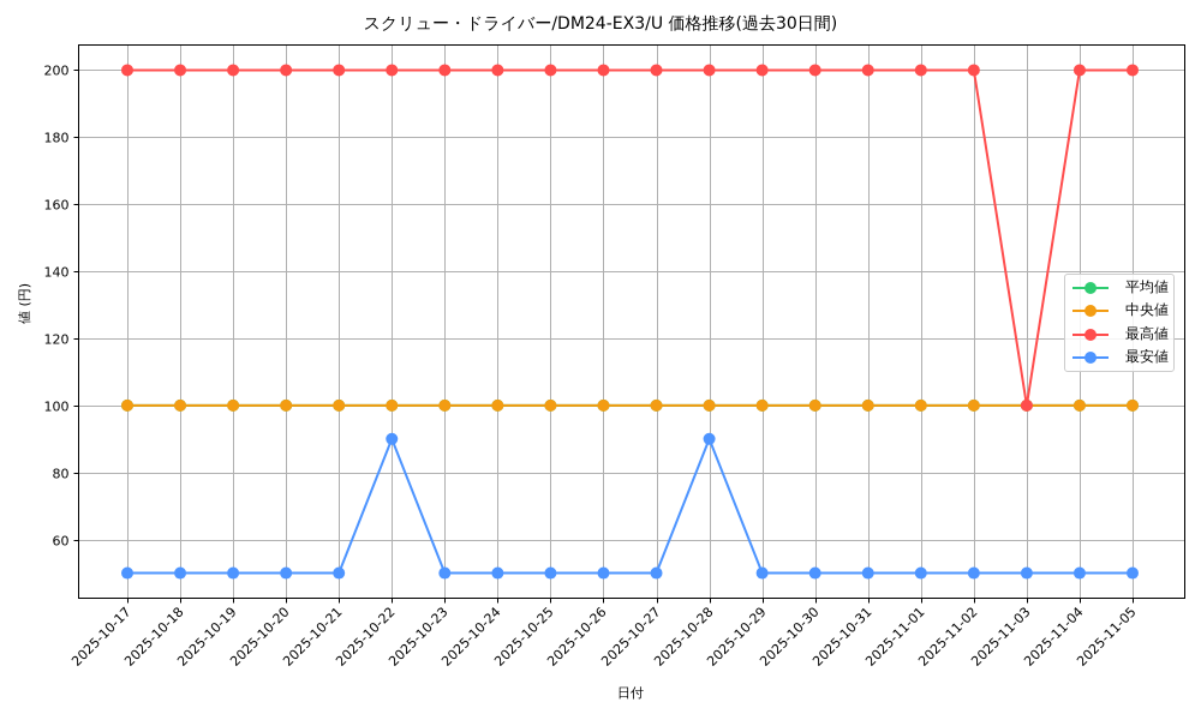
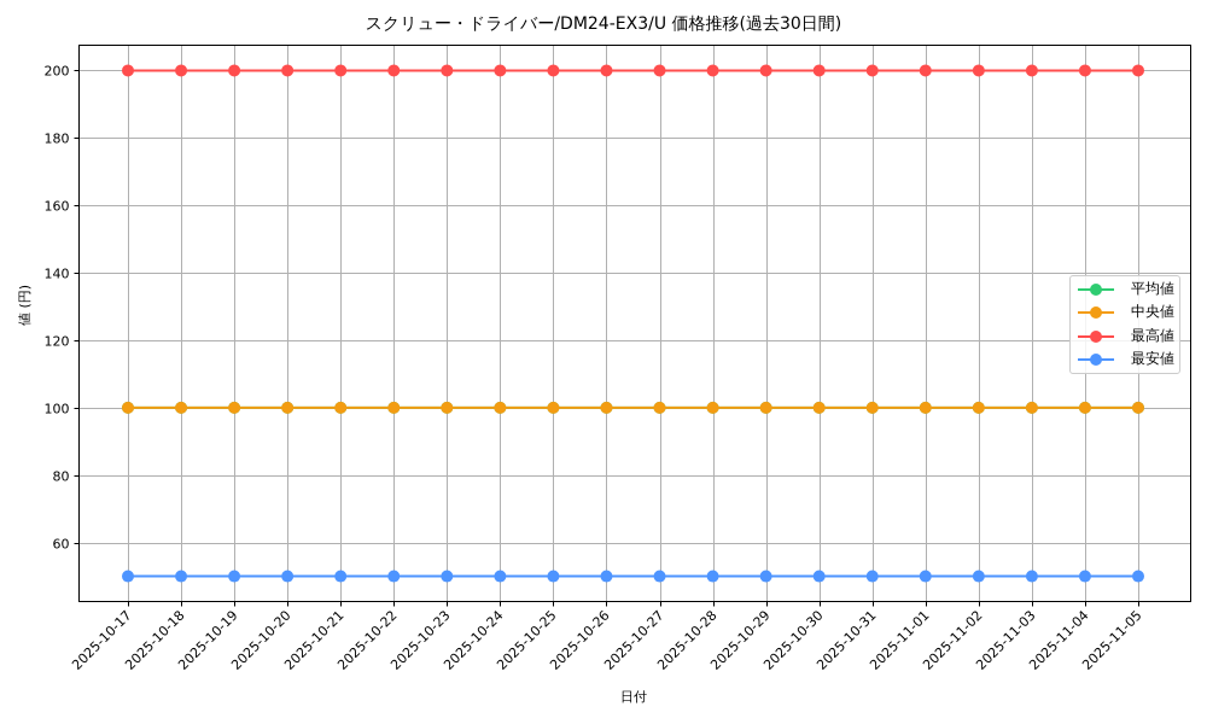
最安値/2025-10-22: 90 -> 50
最安値/2025-10-28: 90 -> 50
最高値/2025-11-03: 100 -> 200
